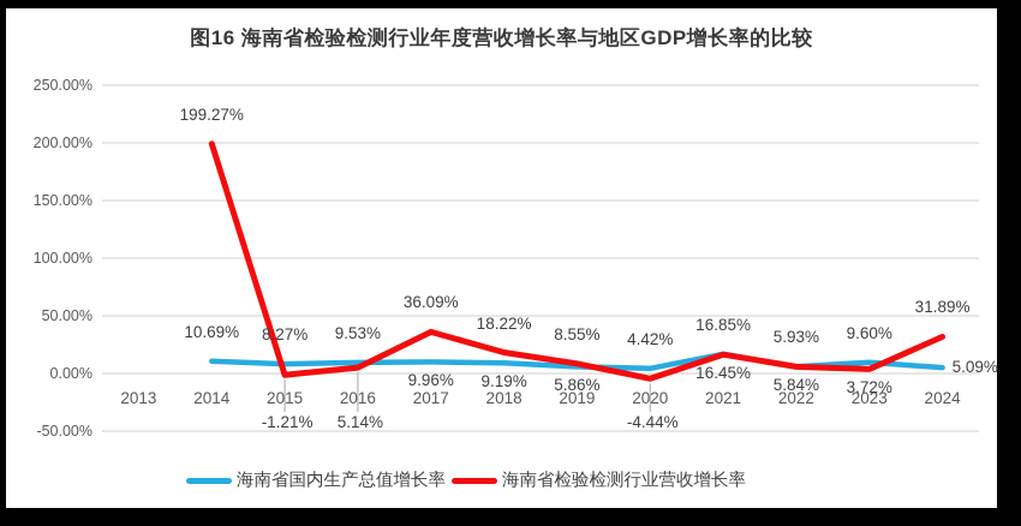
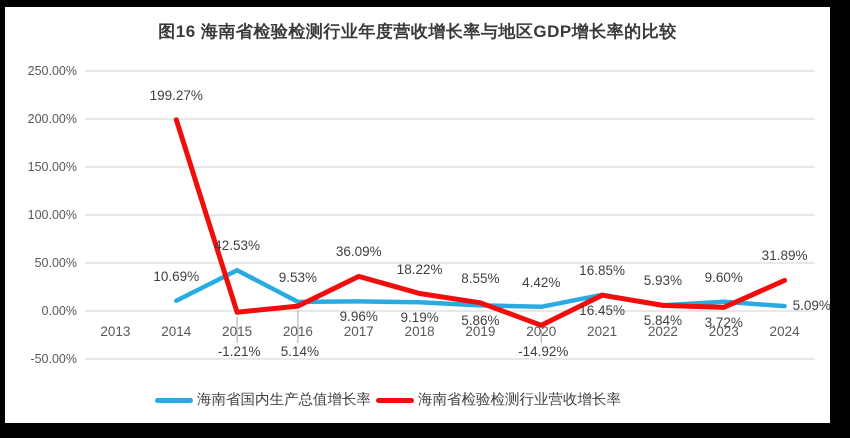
海南省国内生产总值增长率/2015: 8.27% -> 42.53%
海南省检验检测行业营收增长率/2020: -4.44% -> -14.92%
